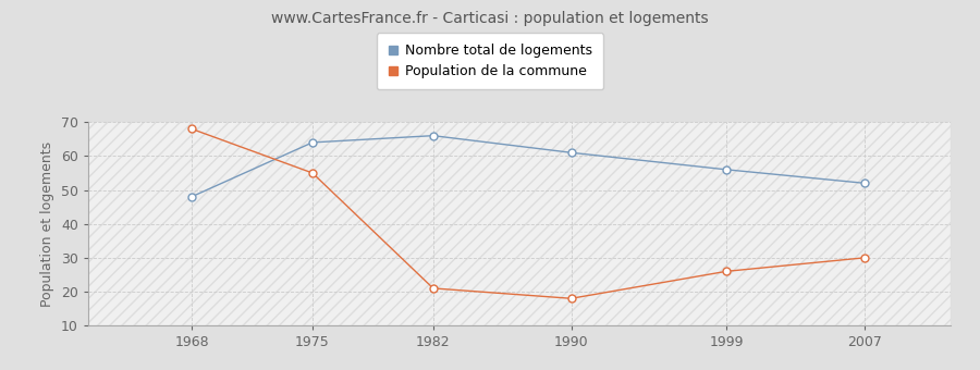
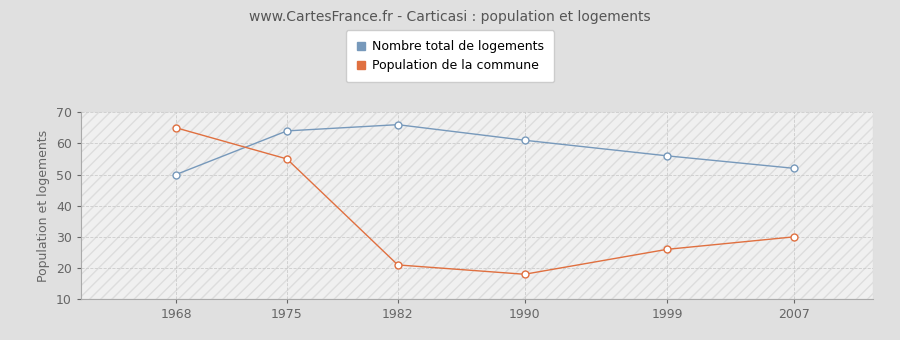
Nombre total de logements/1968: 48 -> 50
Population de la commune/1968: 68 -> 65
